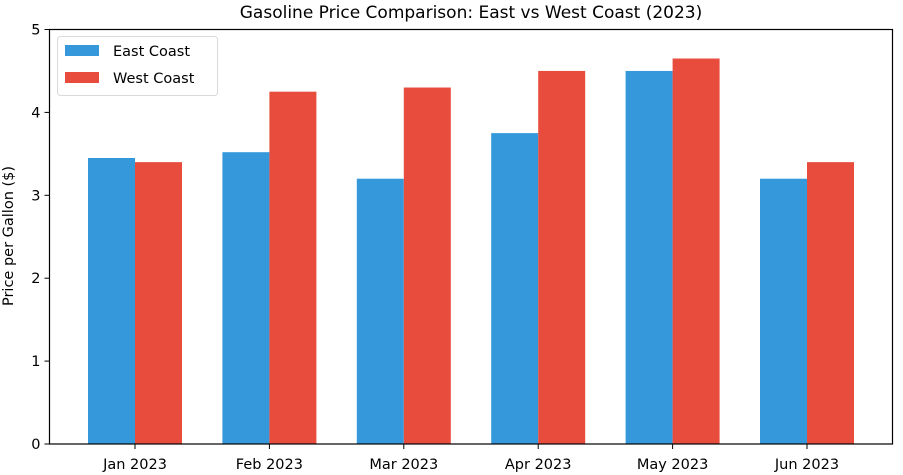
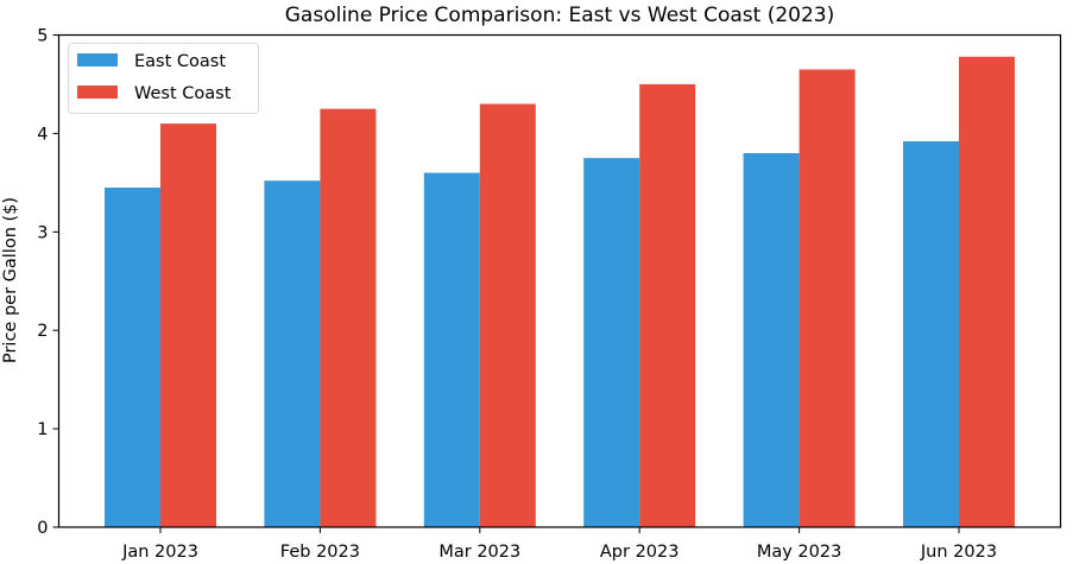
West Coast/Jan 2023: 3.4 -> 4.1
East Coast/Mar 2023: 3.2 -> 3.6
East Coast/May 2023: 4.5 -> 3.8
East Coast/Jun 2023: 3.2 -> 3.9
West Coast/Jun 2023: 3.4 -> 4.8
